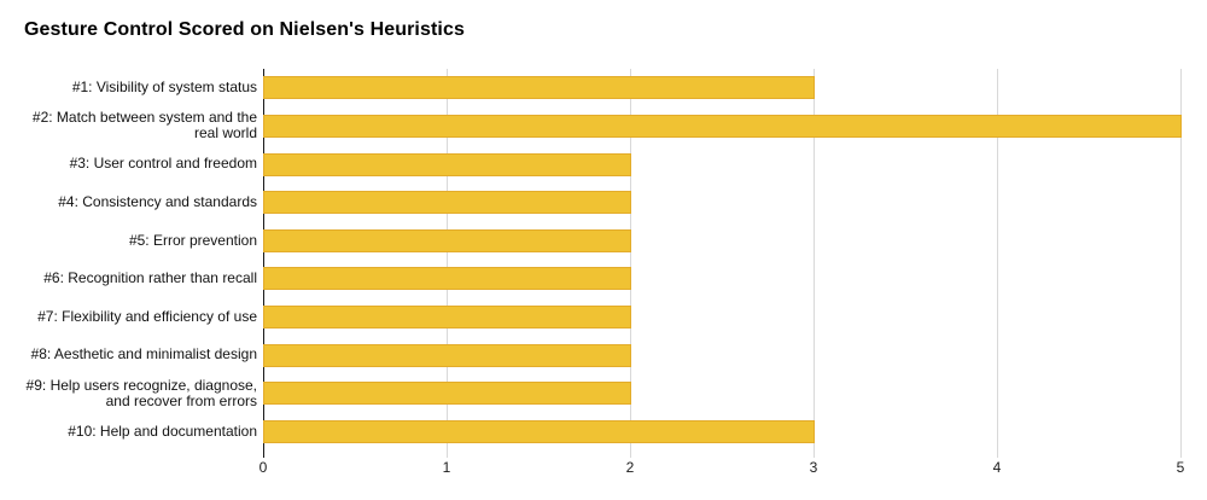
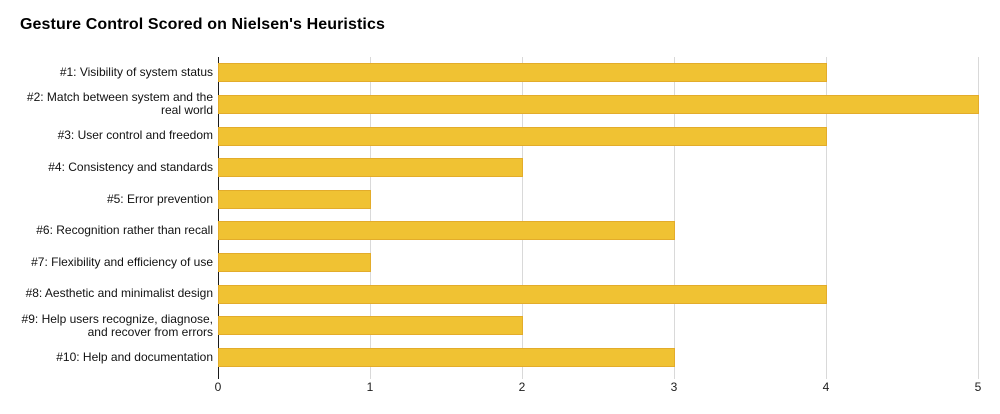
#1: Visibility of system status: 3 -> 4
#3: User control and freedom: 2 -> 4
#5: Error prevention: 2 -> 1
#6: Recognition rather than recall: 2 -> 3
#7: Flexibility and efficiency of use: 2 -> 1
#8: Aesthetic and minimalist design: 2 -> 4
